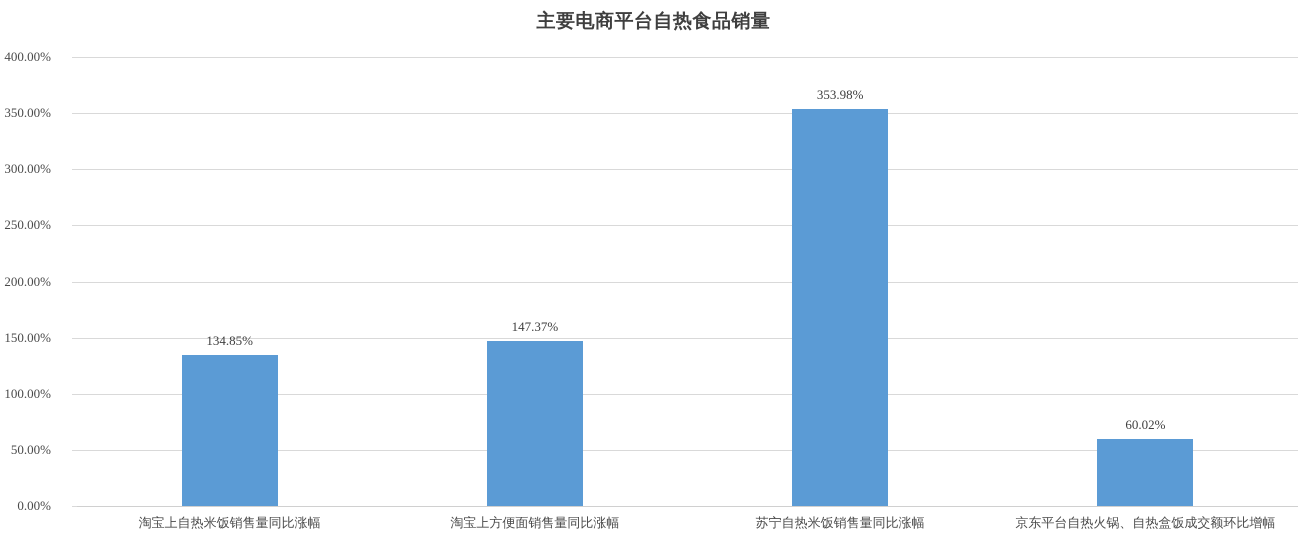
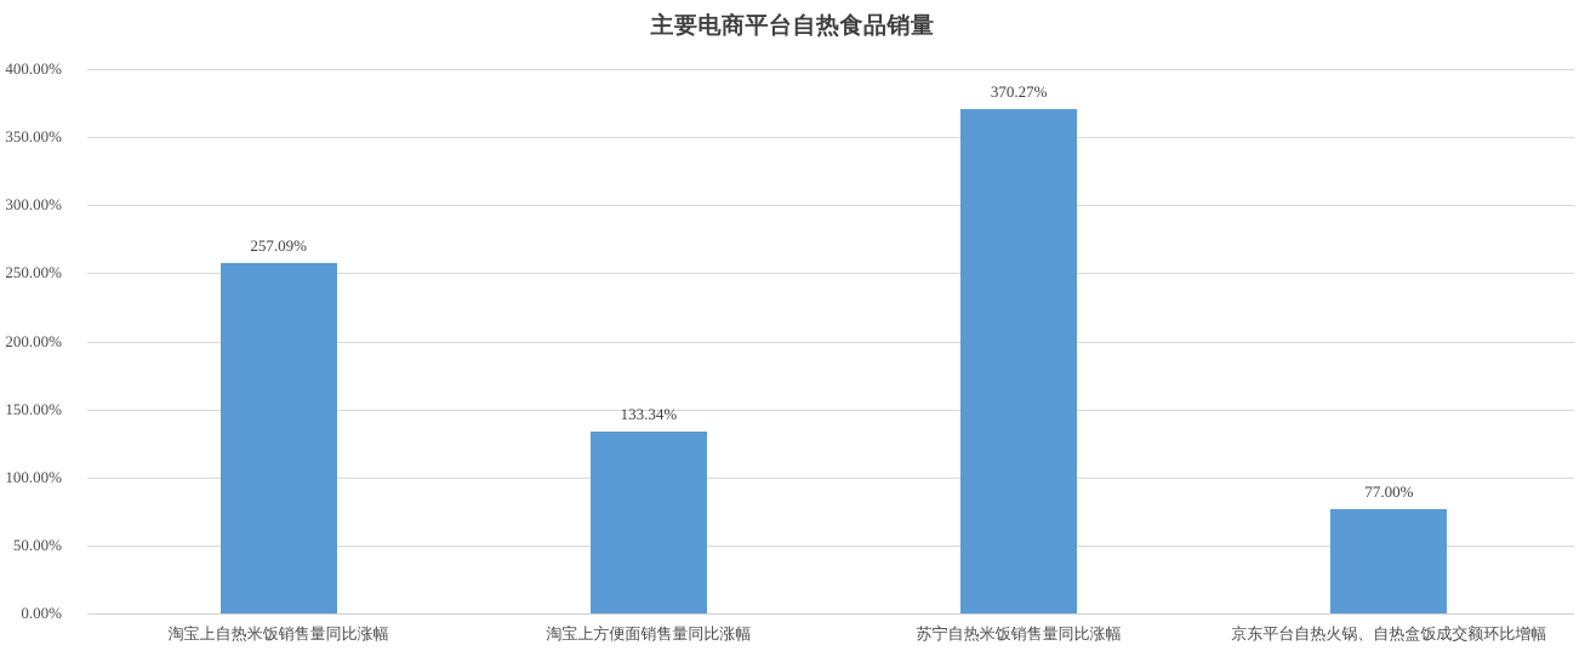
淘宝上自热米饭销售量同比涨幅: 134.85% -> 257.09%
淘宝上方便面销售量同比涨幅: 147.37% -> 133.34%
苏宁自热米饭销售量同比涨幅: 353.98% -> 370.27%
京东平台自热火锅、自热盒饭成交额环比增幅: 60.02% -> 77.00%
